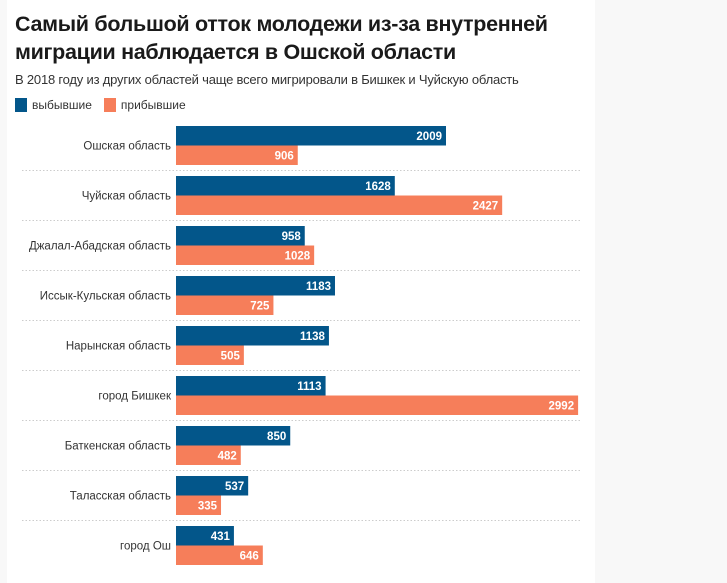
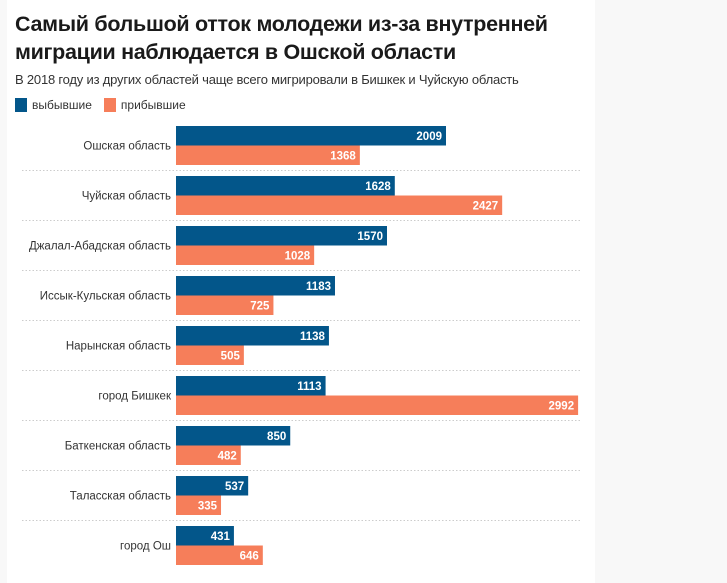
прибывшие/Ошская область: 906 -> 1368
выбывшие/Джалал-Абадская область: 958 -> 1570
